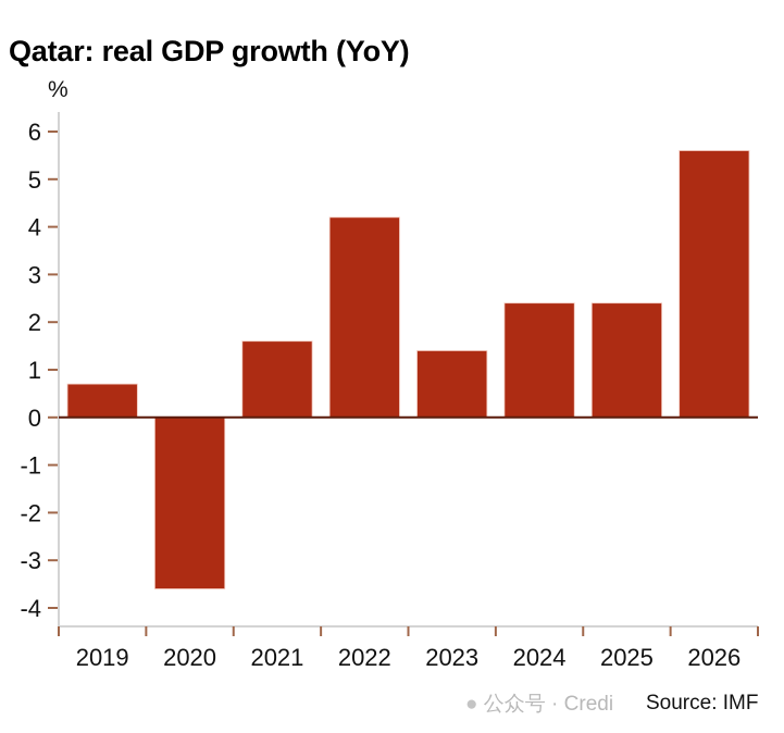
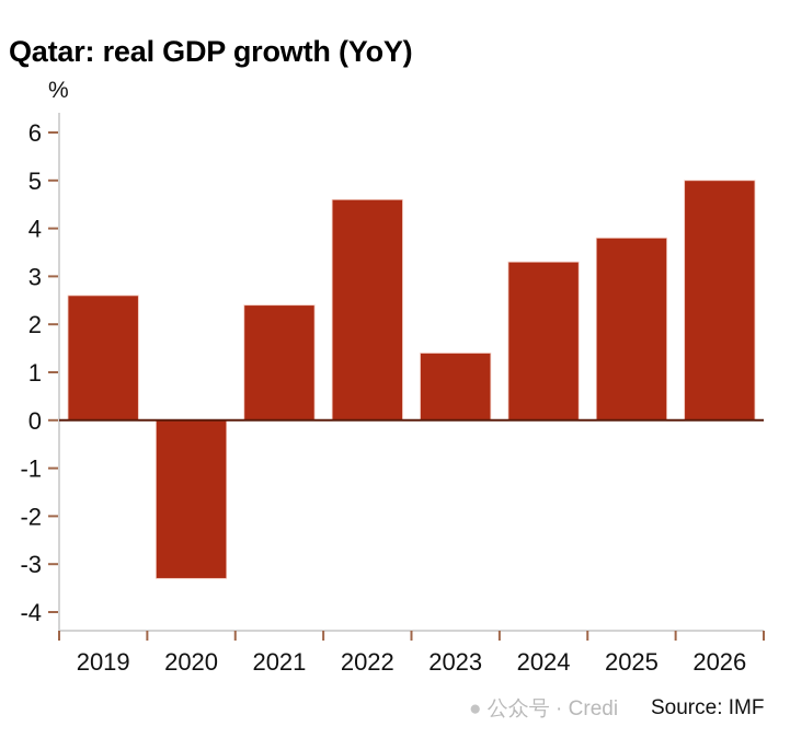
2019: 0.7 -> 2.6
2020: -3.6 -> -3.3
2021: 1.6 -> 2.4
2022: 4.2 -> 4.6
2024: 2.4 -> 3.3
2025: 2.4 -> 3.8
2026: 5.6 -> 5.0
